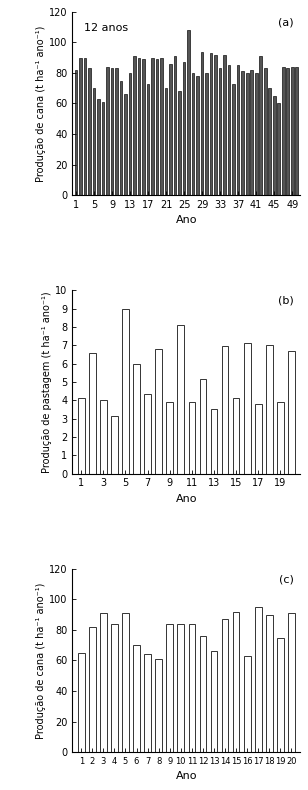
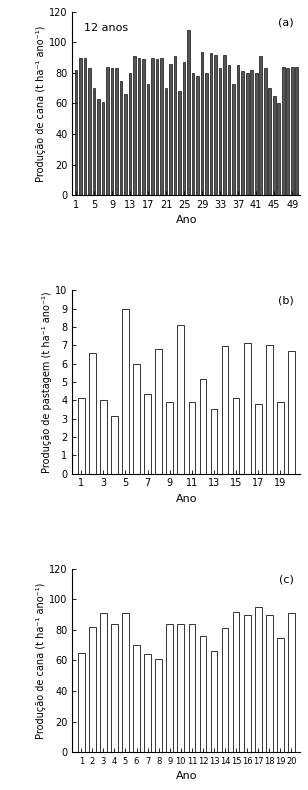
14: 87 -> 81
16: 63 -> 90
